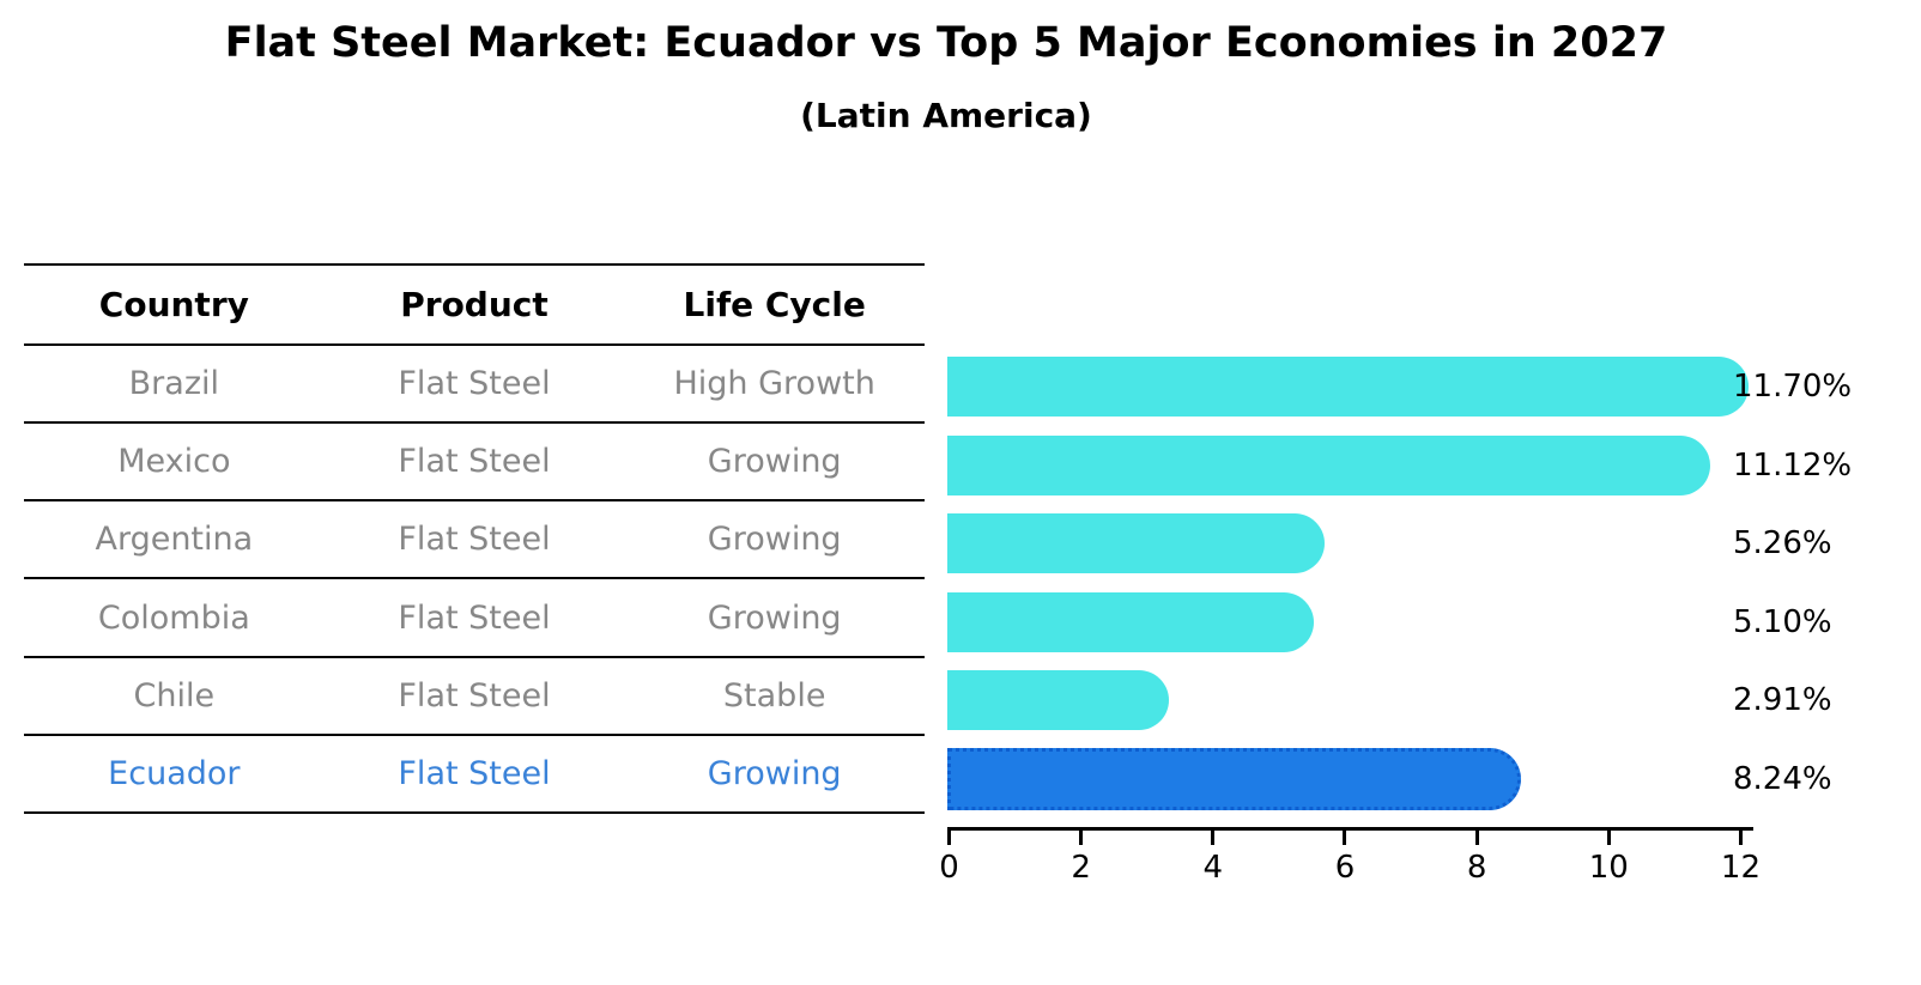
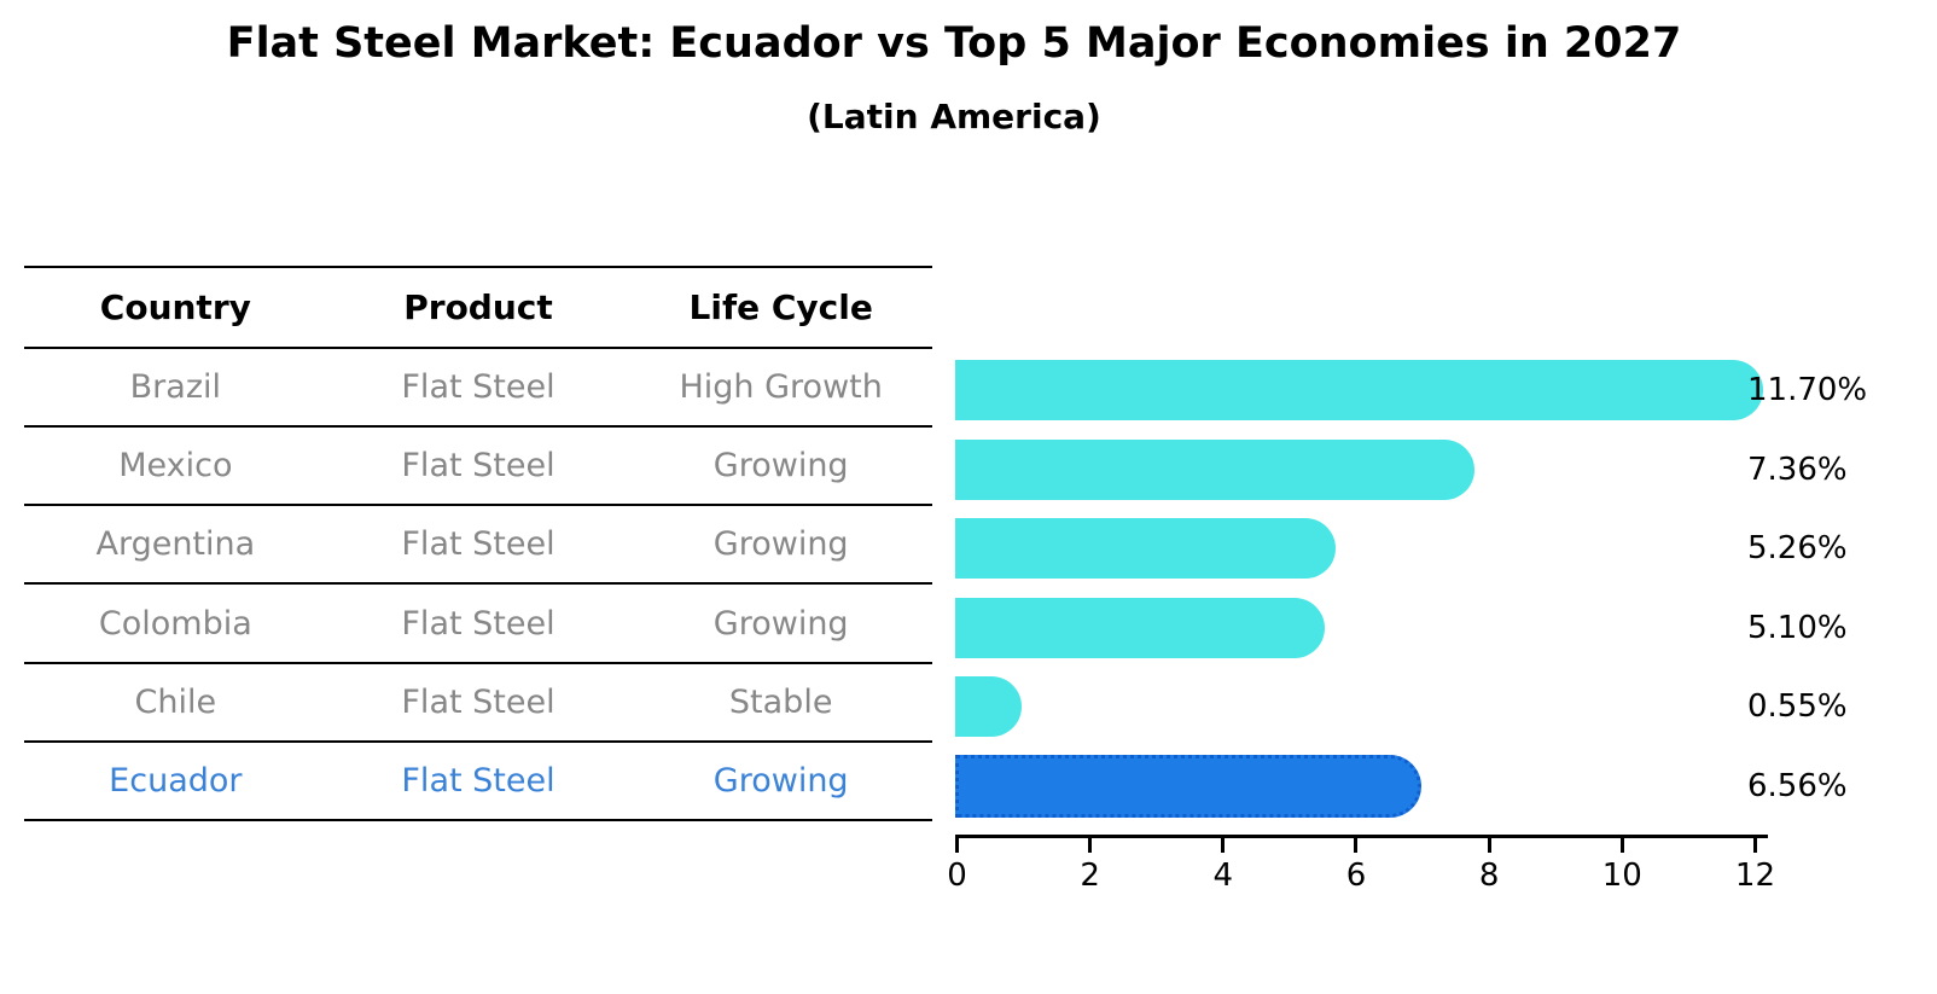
Mexico: 11.12% -> 7.36%
Chile: 2.91% -> 0.55%
Ecuador: 8.24% -> 6.56%
